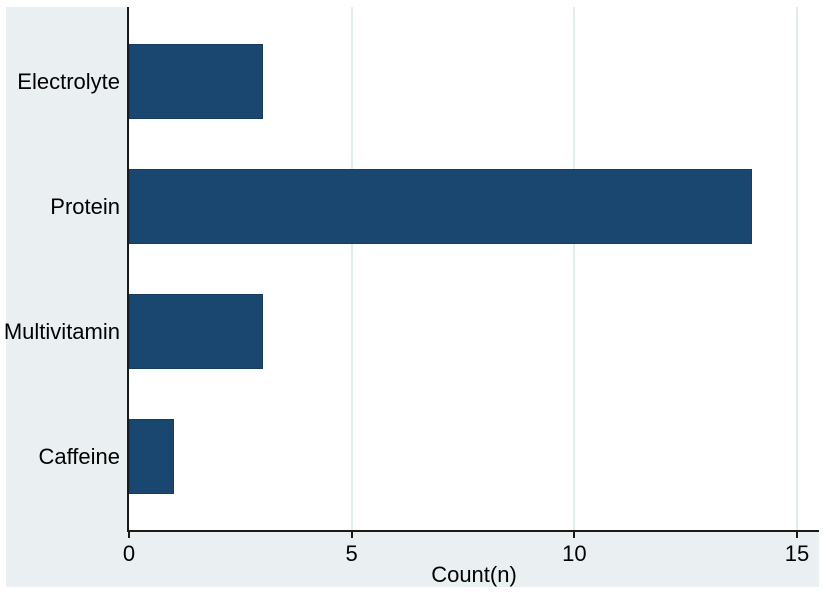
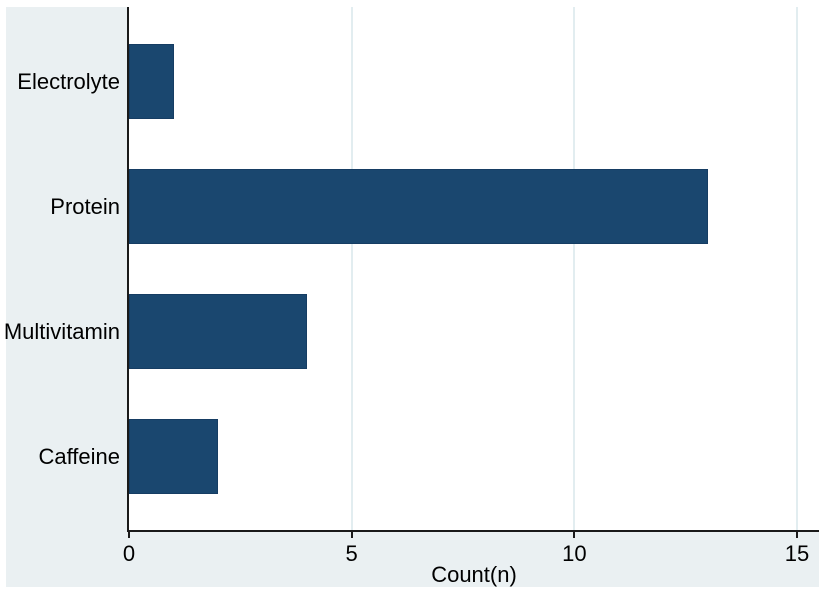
Electrolyte: 3 -> 1
Protein: 14 -> 13
Multivitamin: 3 -> 4
Caffeine: 1 -> 2
